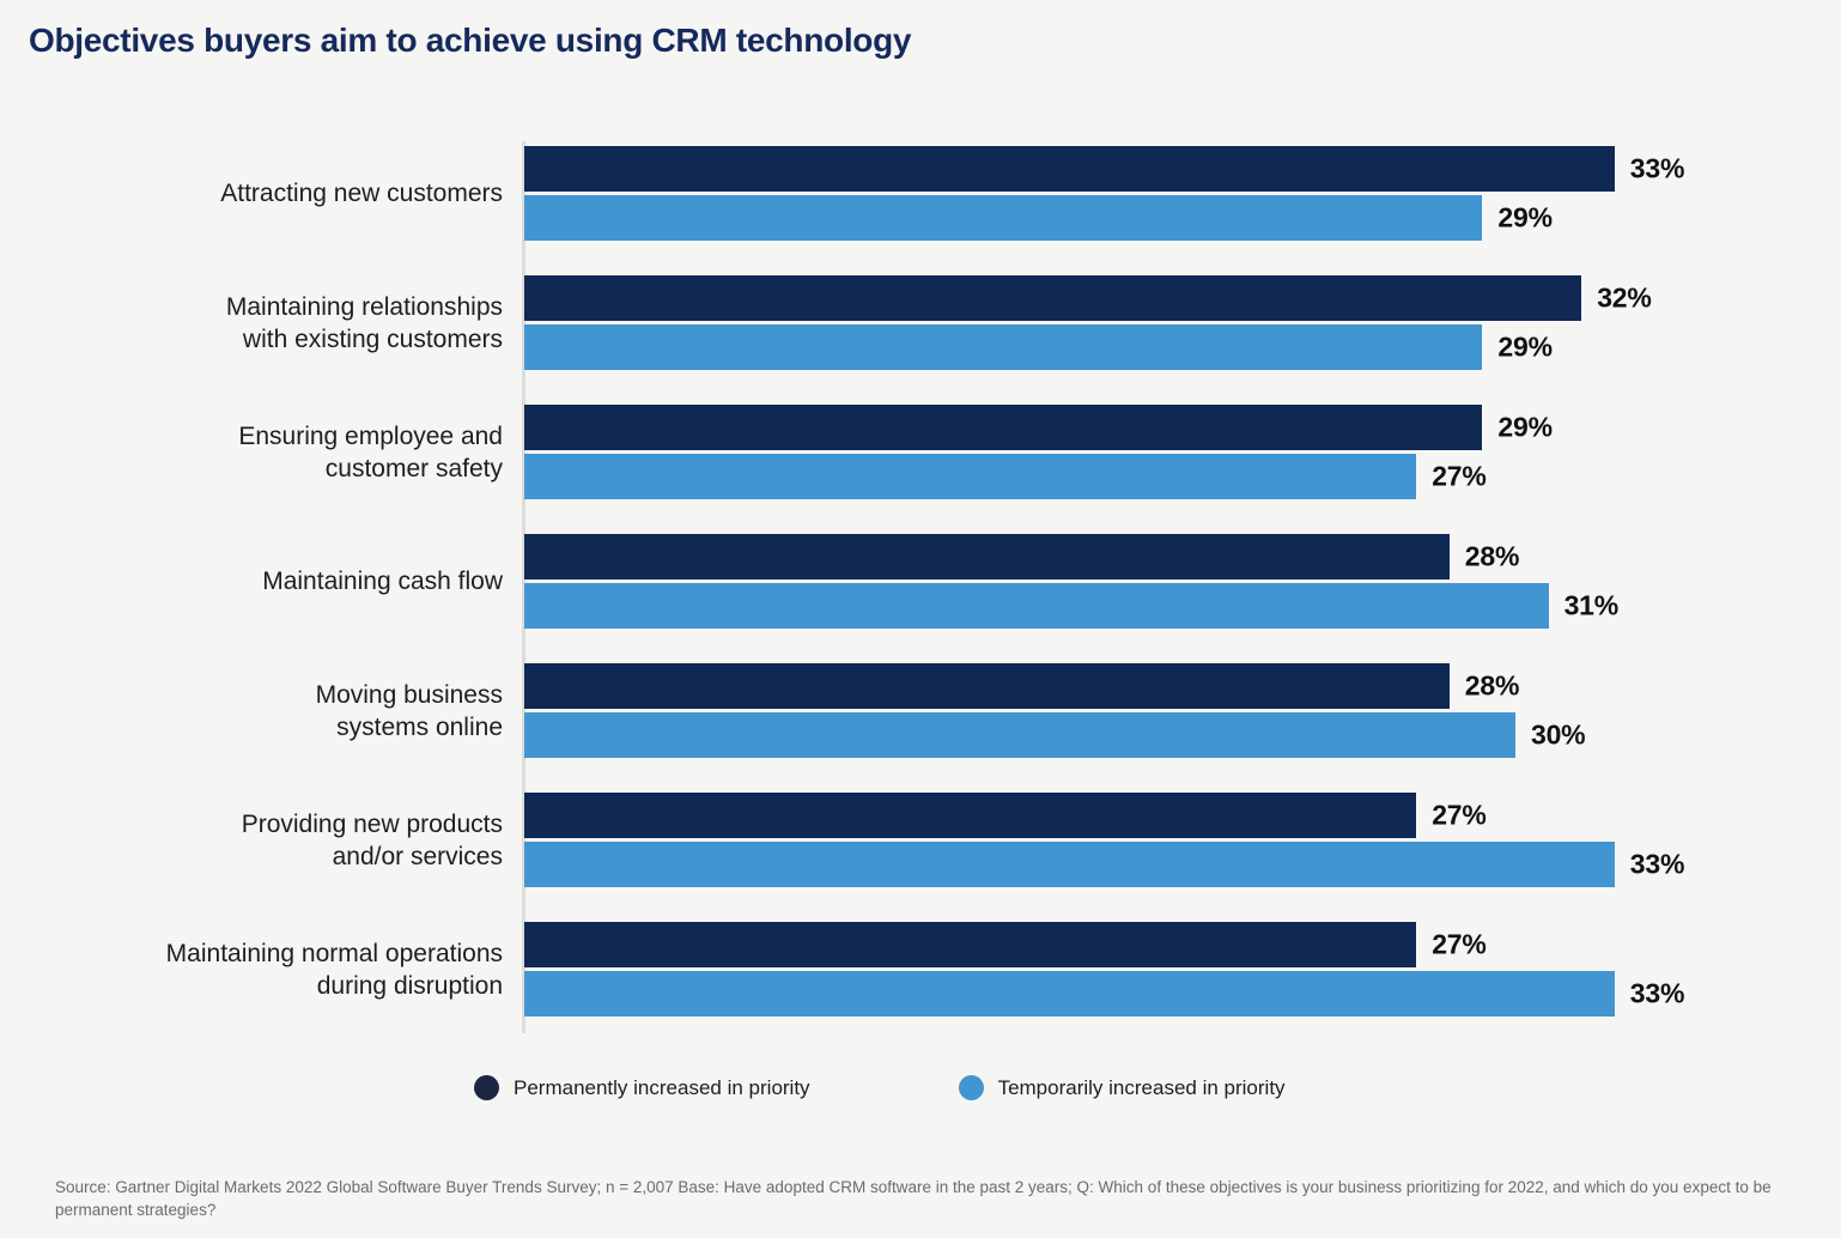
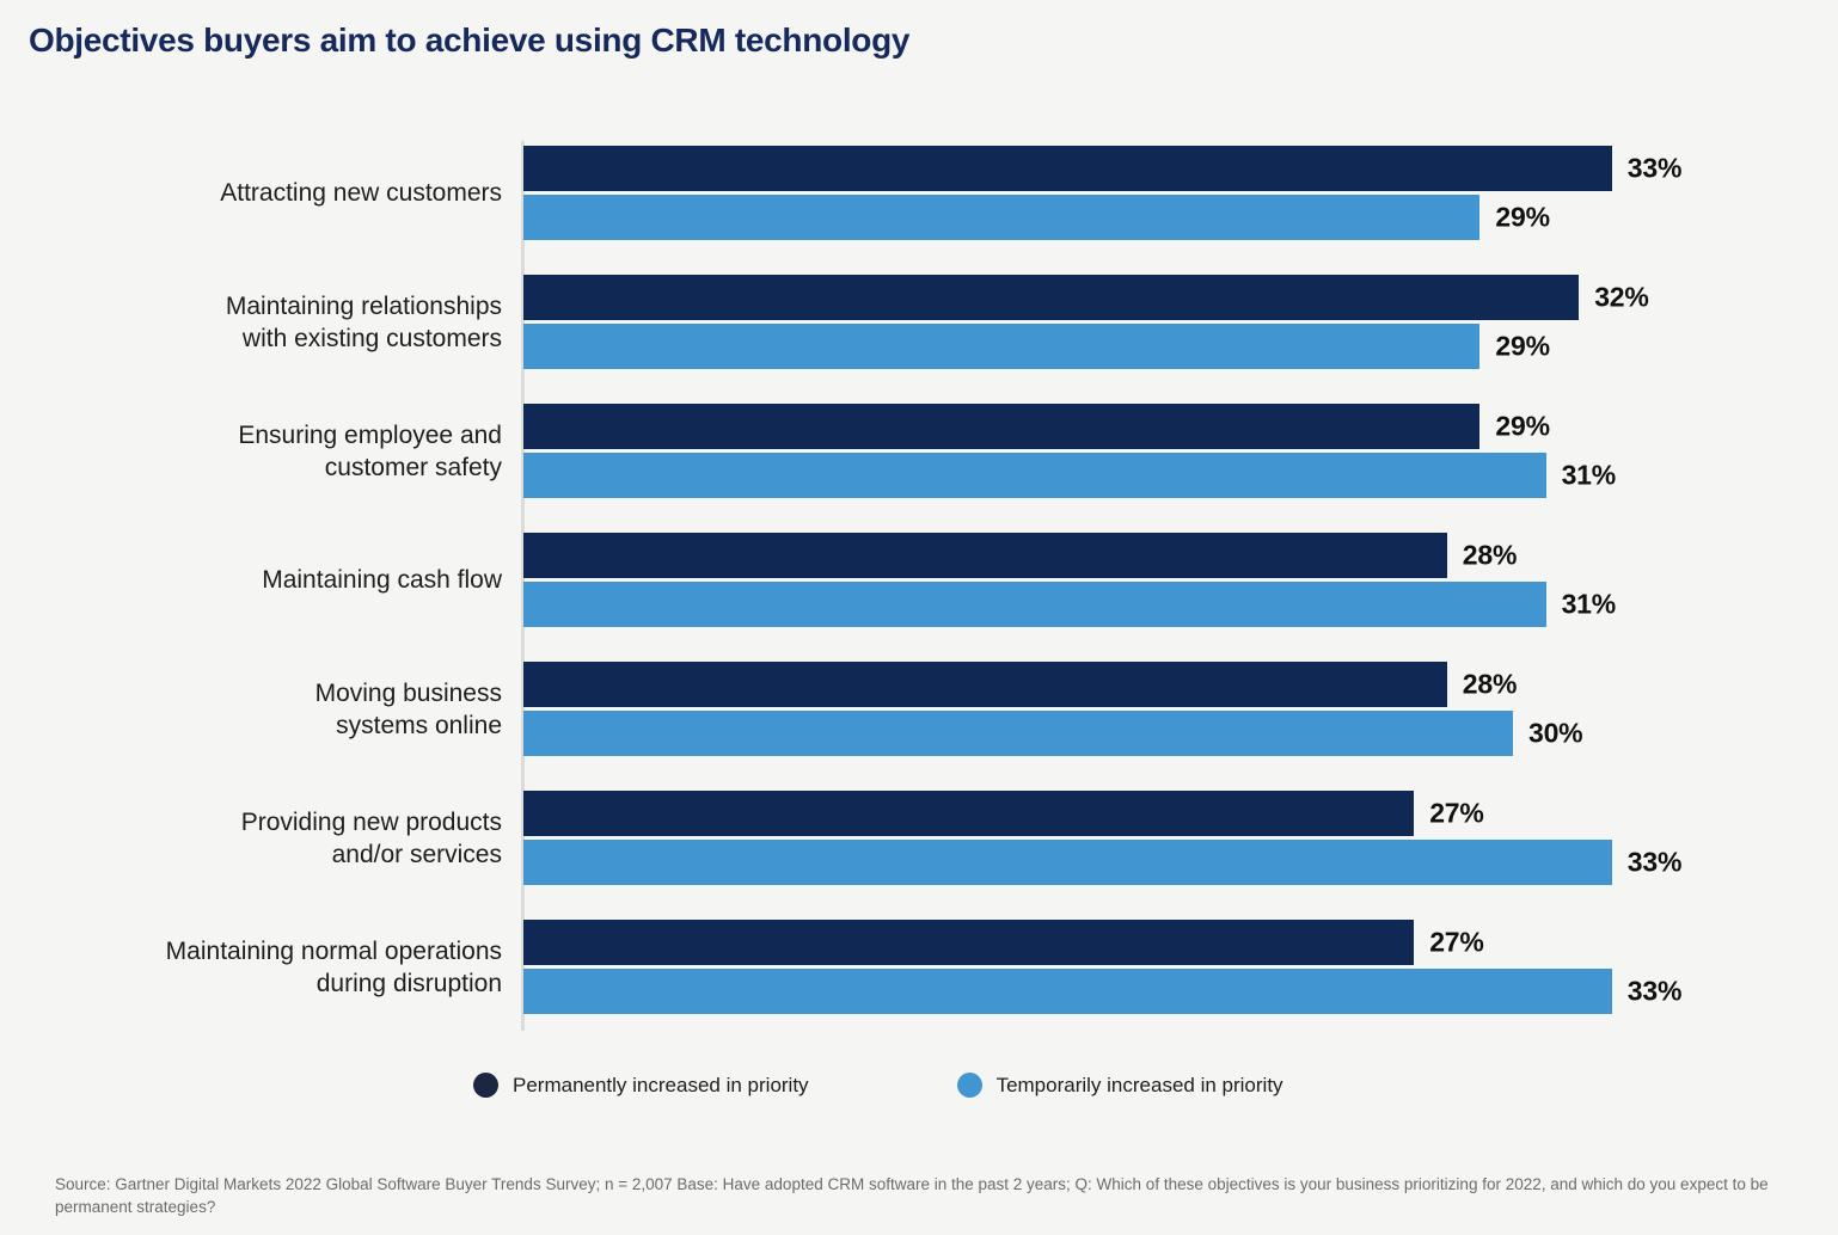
Temporarily increased in priority/Ensuring employee and customer safety: 27% -> 31%
